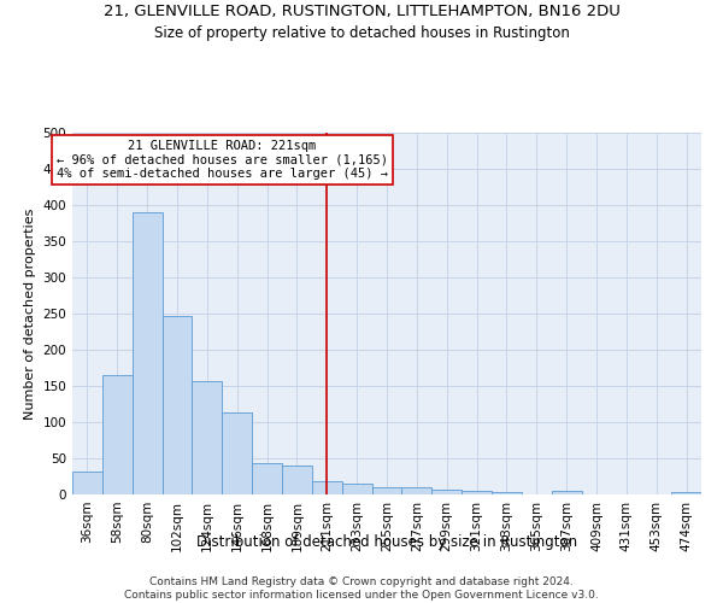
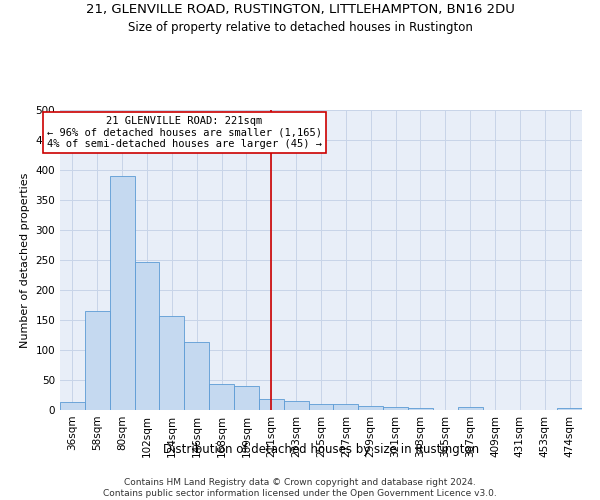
36sqm: 32 -> 13
